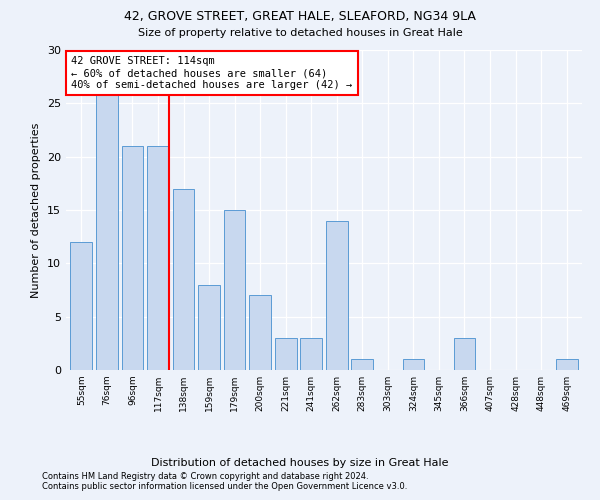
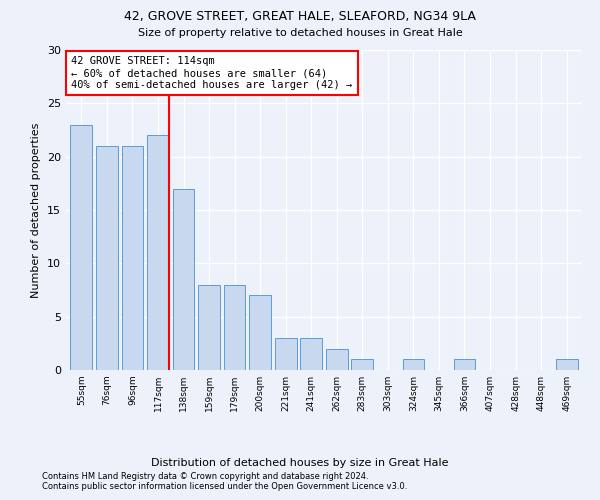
55sqm: 12 -> 23
76sqm: 26 -> 21
117sqm: 21 -> 22
179sqm: 15 -> 8
262sqm: 14 -> 2
366sqm: 3 -> 1
